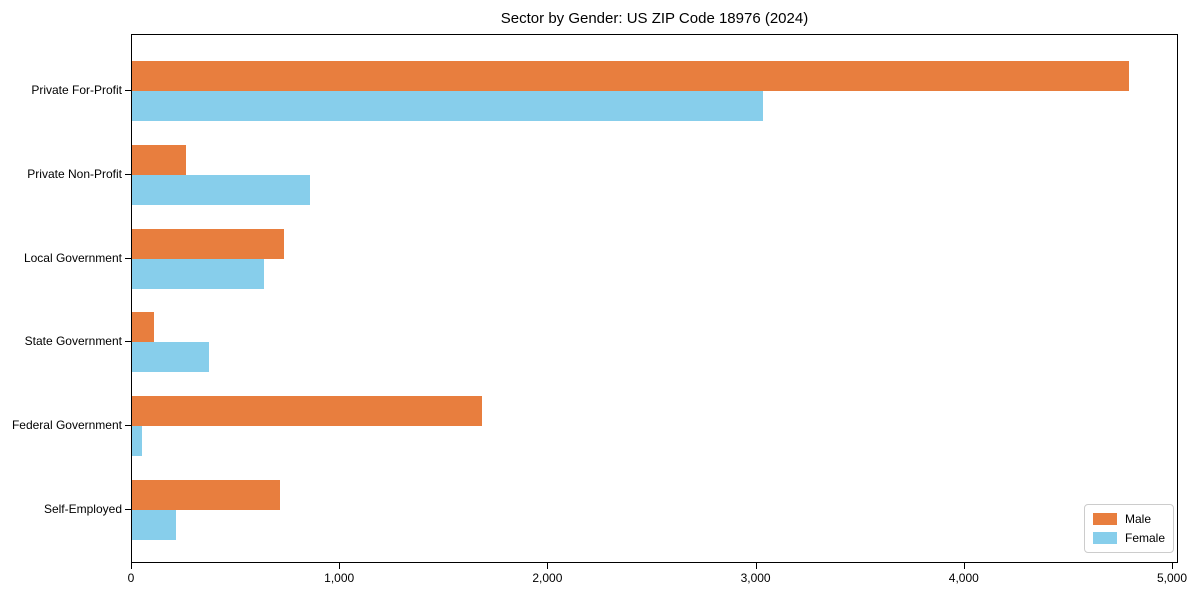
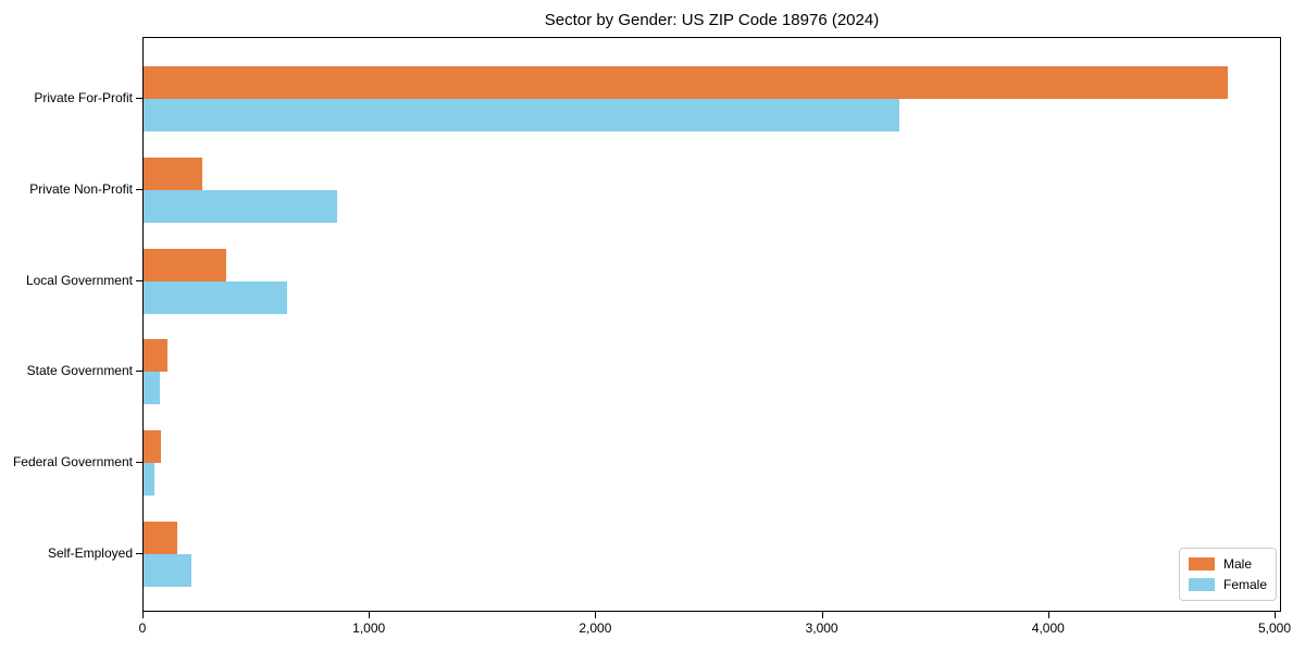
Female/Private For-Profit: 3030 -> 3340
Male/Local Government: 730 -> 360
Female/State Government: 370 -> 70
Male/Federal Government: 1680 -> 80
Male/Self-Employed: 710 -> 150
